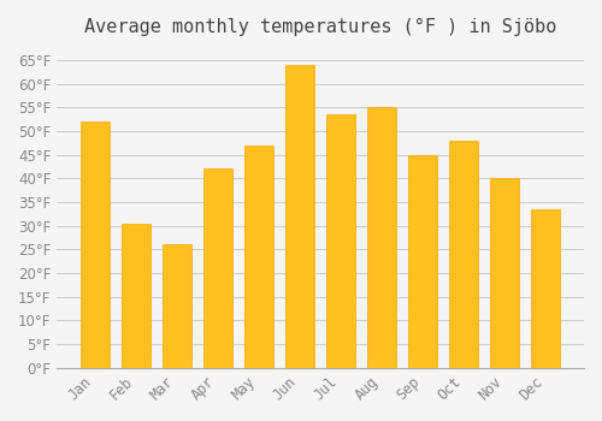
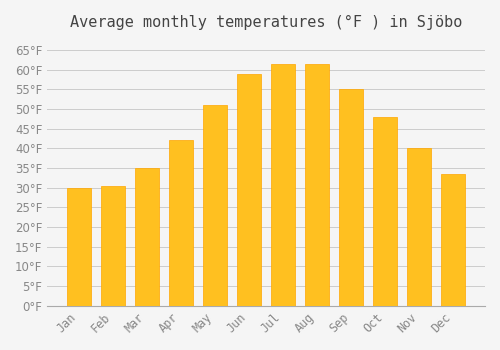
Jan: 52.0°F -> 30.0°F
Mar: 26.0°F -> 35.0°F
May: 47.0°F -> 51.0°F
Jun: 64.0°F -> 59.0°F
Jul: 53.5°F -> 61.5°F
Aug: 55.0°F -> 61.5°F
Sep: 45.0°F -> 55.0°F
